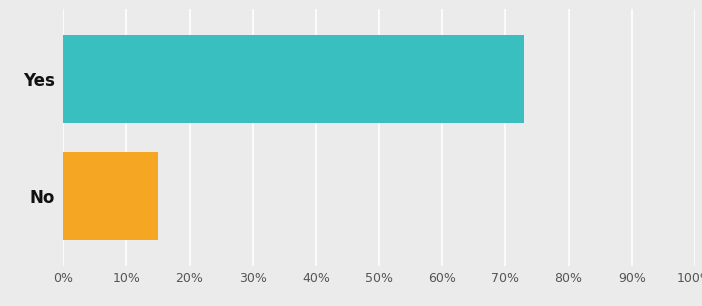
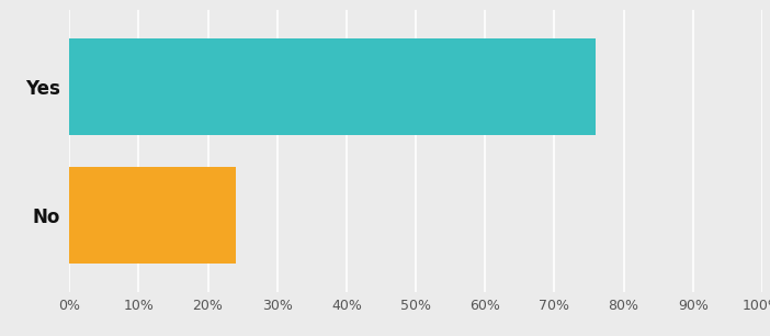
Yes: 73% -> 76%
No: 15% -> 24%
